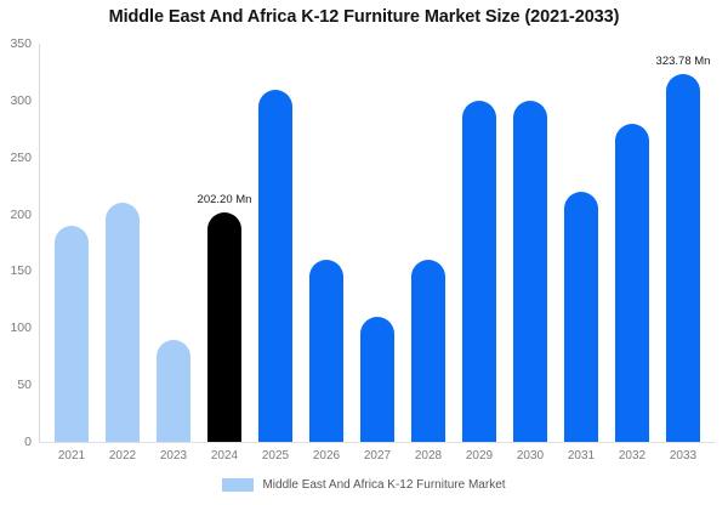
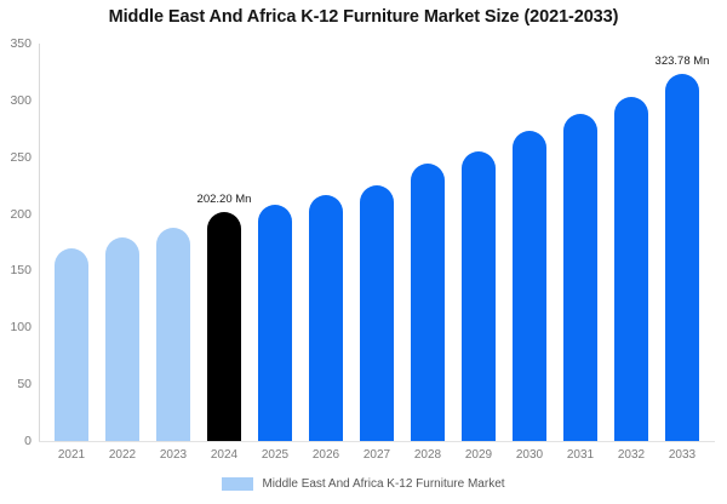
2021: 190 -> 170
2022: 210 -> 180
2023: 90 -> 190
2025: 310 -> 210
2026: 160 -> 220
2027: 110 -> 220
2028: 160 -> 240
2029: 300 -> 260
2030: 300 -> 270
2031: 220 -> 290
2032: 280 -> 300
